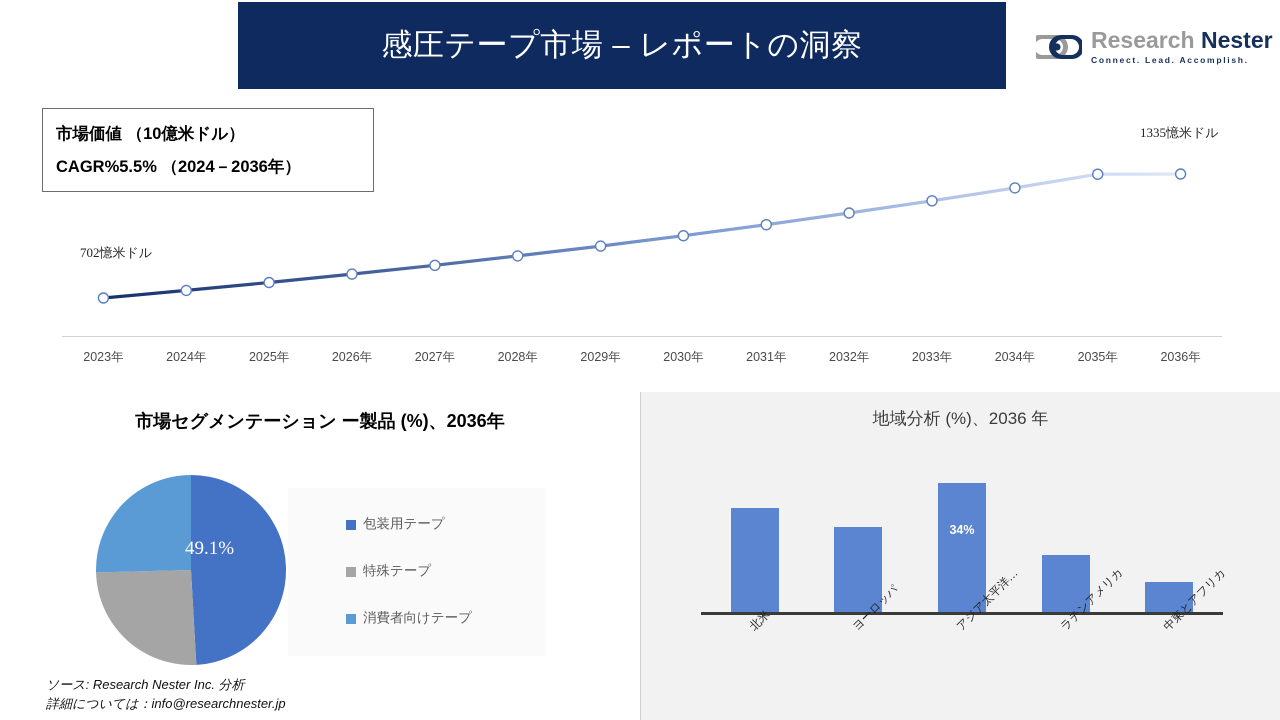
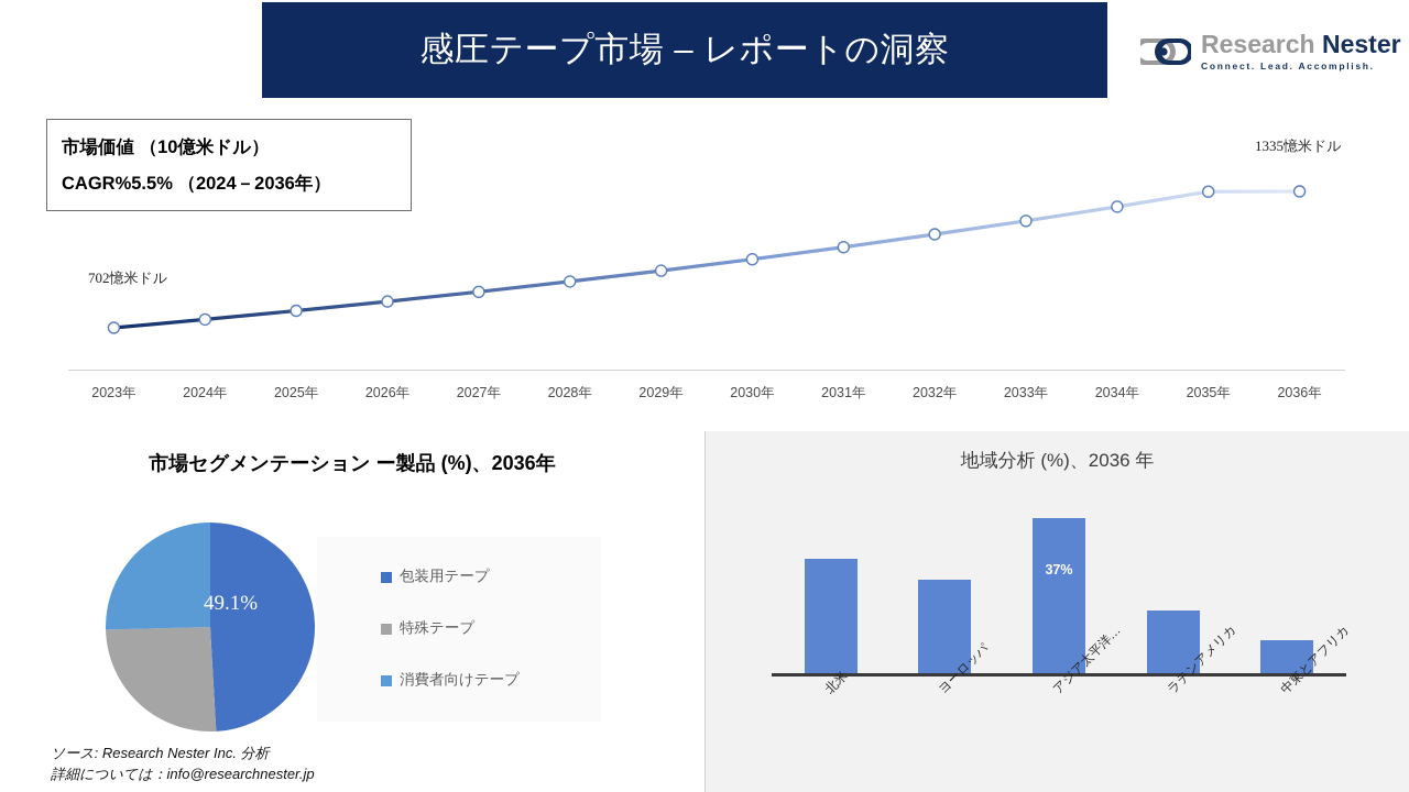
地域分析 (%)、2036 年/アジア太平洋…: 34% -> 37%
